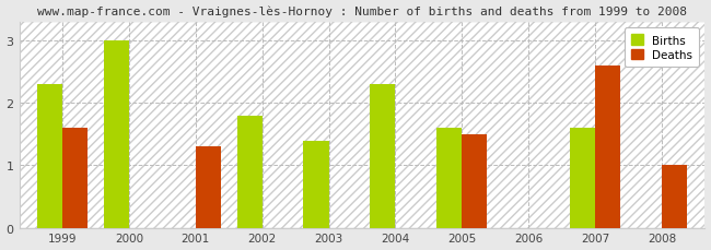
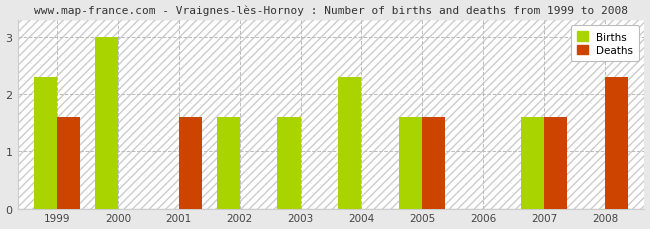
Deaths/2001: 1.3 -> 1.6
Births/2002: 1.8 -> 1.6
Births/2003: 1.4 -> 1.6
Deaths/2005: 1.5 -> 1.6
Deaths/2007: 2.6 -> 1.6
Deaths/2008: 1.0 -> 2.3
